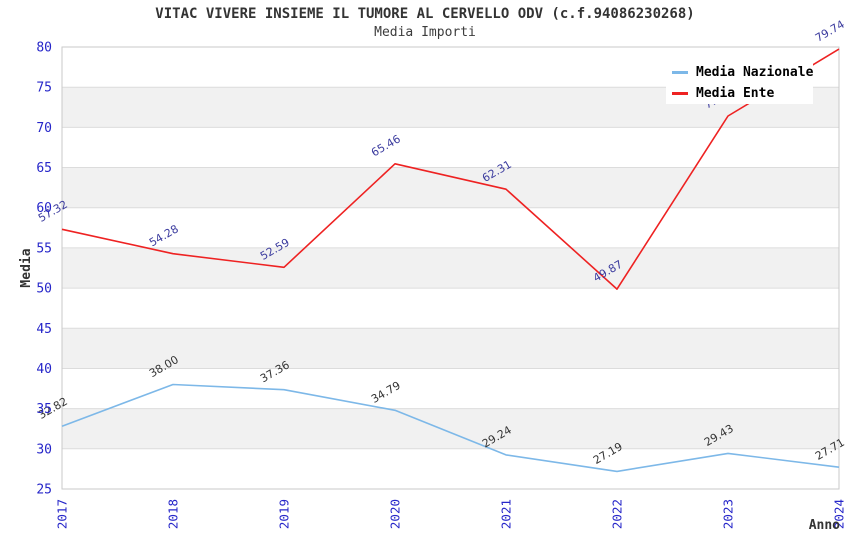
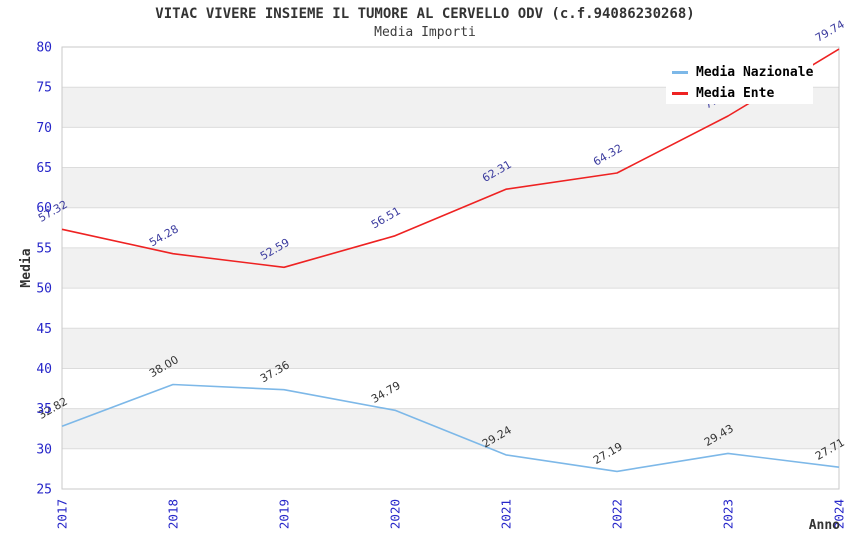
Media Ente/2020: 65.46 -> 56.51
Media Ente/2022: 49.87 -> 64.32
